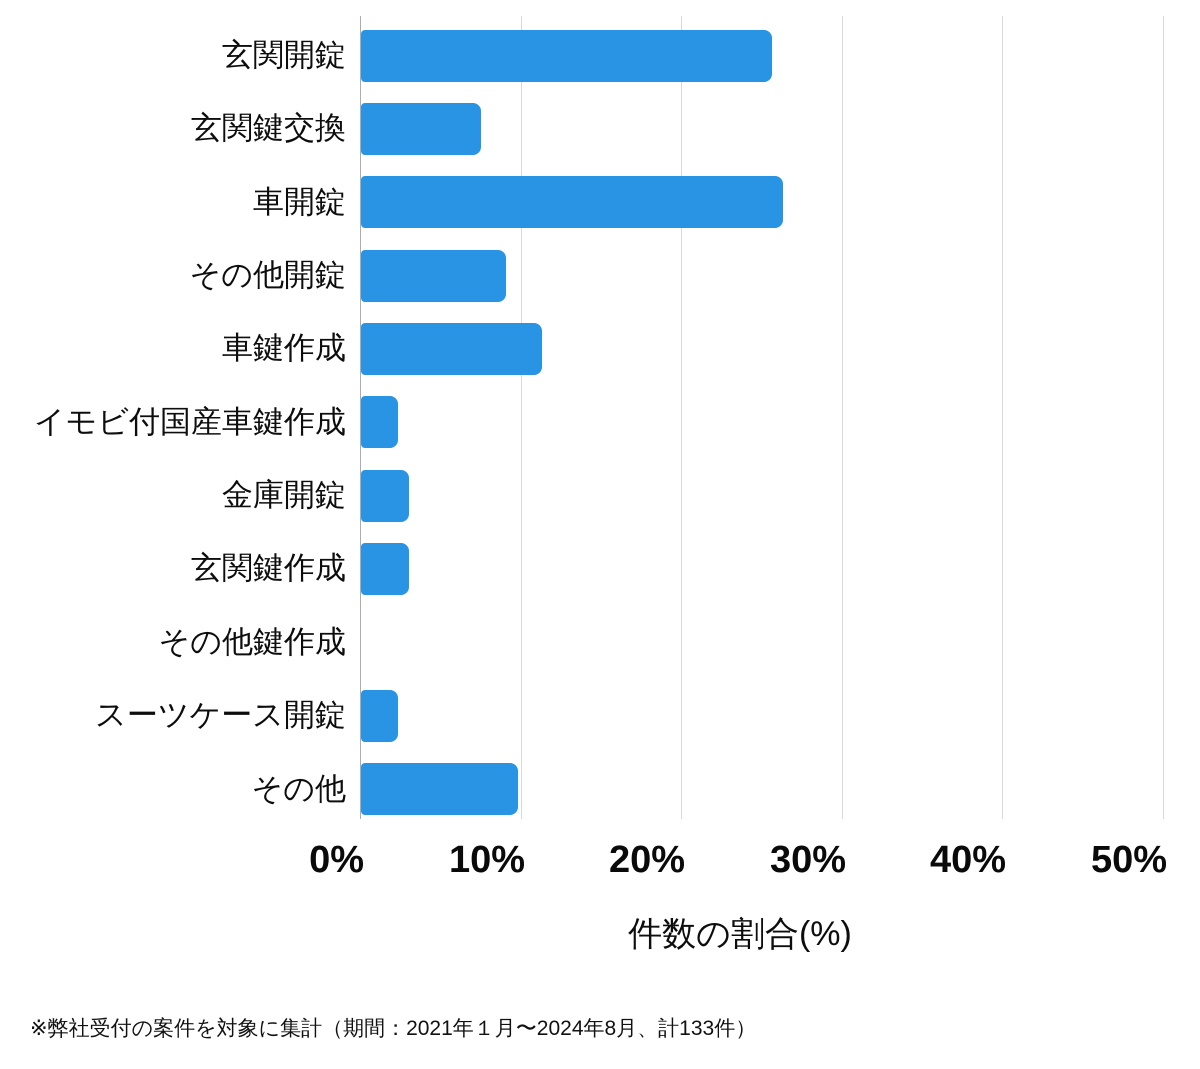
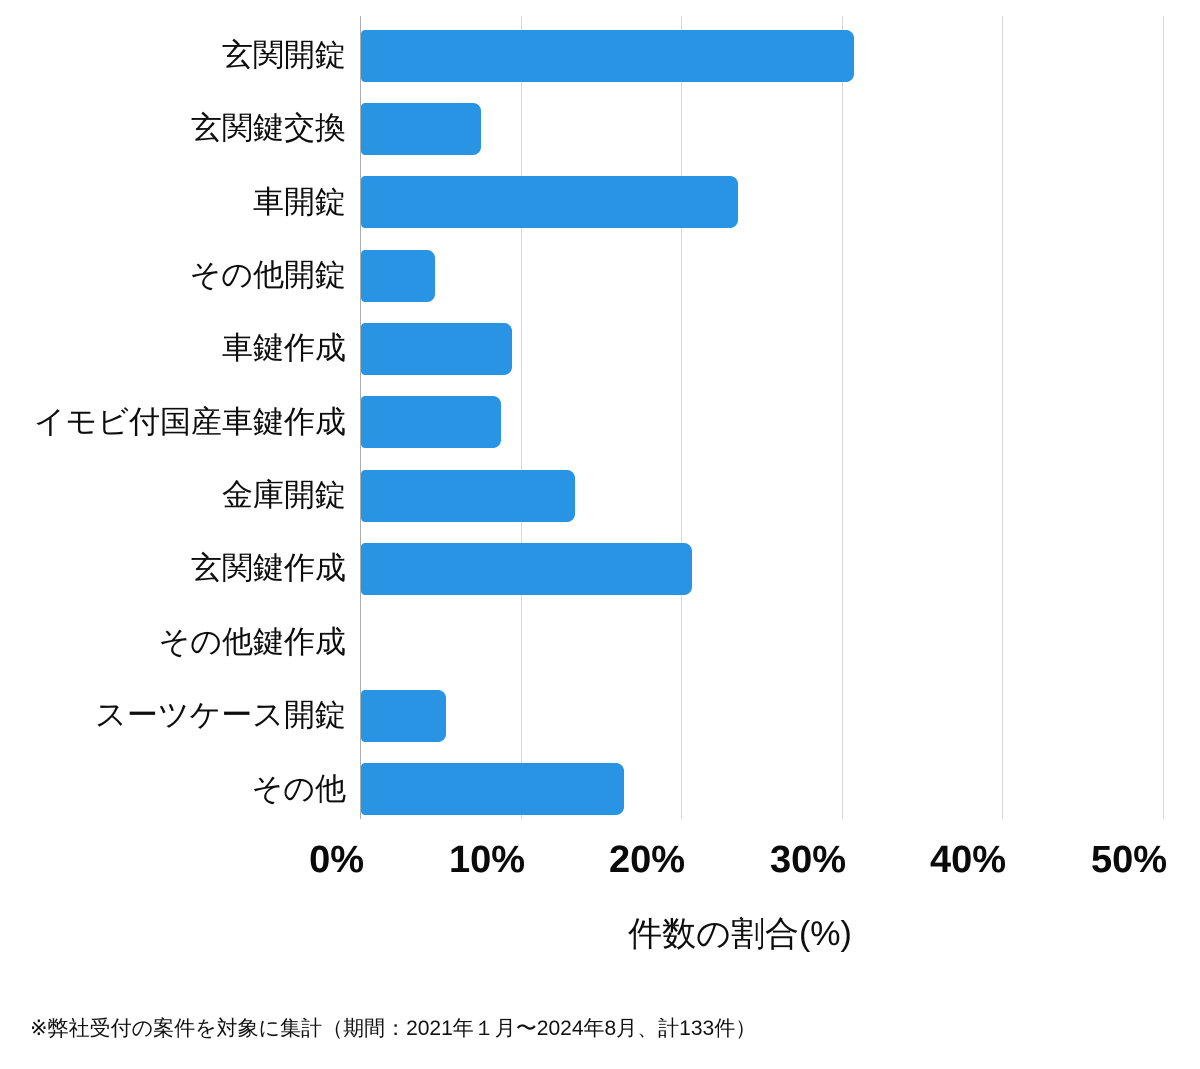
玄関開錠: 25.6% -> 30.7%
車開錠: 26.3% -> 23.5%
その他開錠: 9.0% -> 4.6%
車鍵作成: 11.3% -> 9.4%
イモビ付国産車鍵作成: 2.3% -> 8.7%
金庫開錠: 3.0% -> 13.3%
玄関鍵作成: 3.0% -> 20.6%
スーツケース開錠: 2.3% -> 5.3%
その他: 9.8% -> 16.4%
